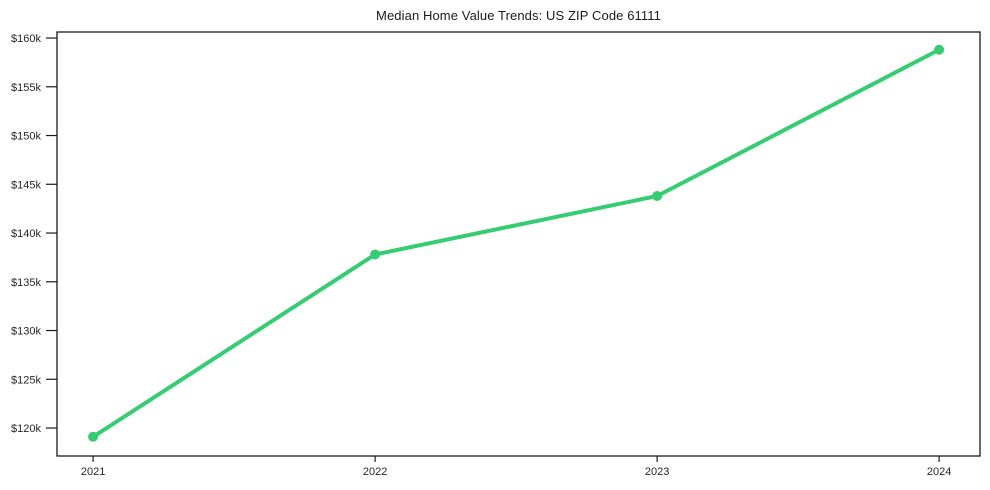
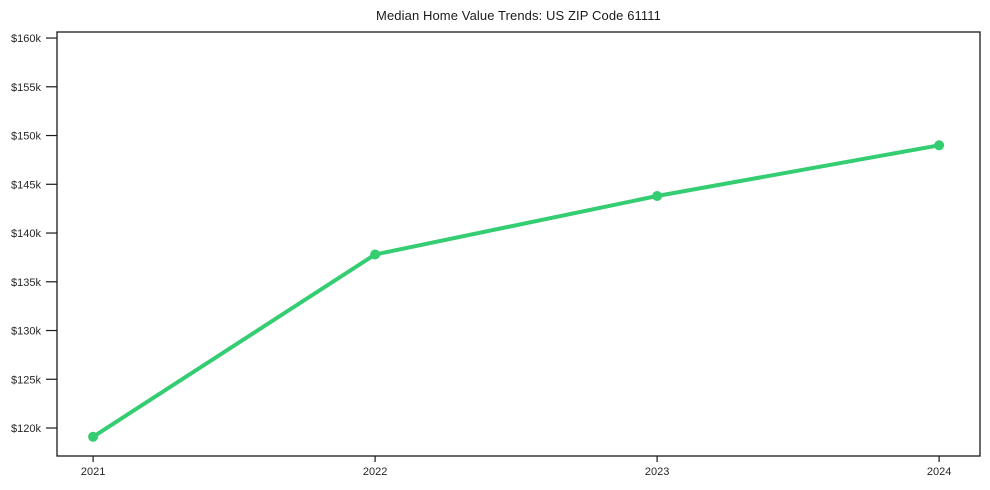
2024: $159k -> $149k
